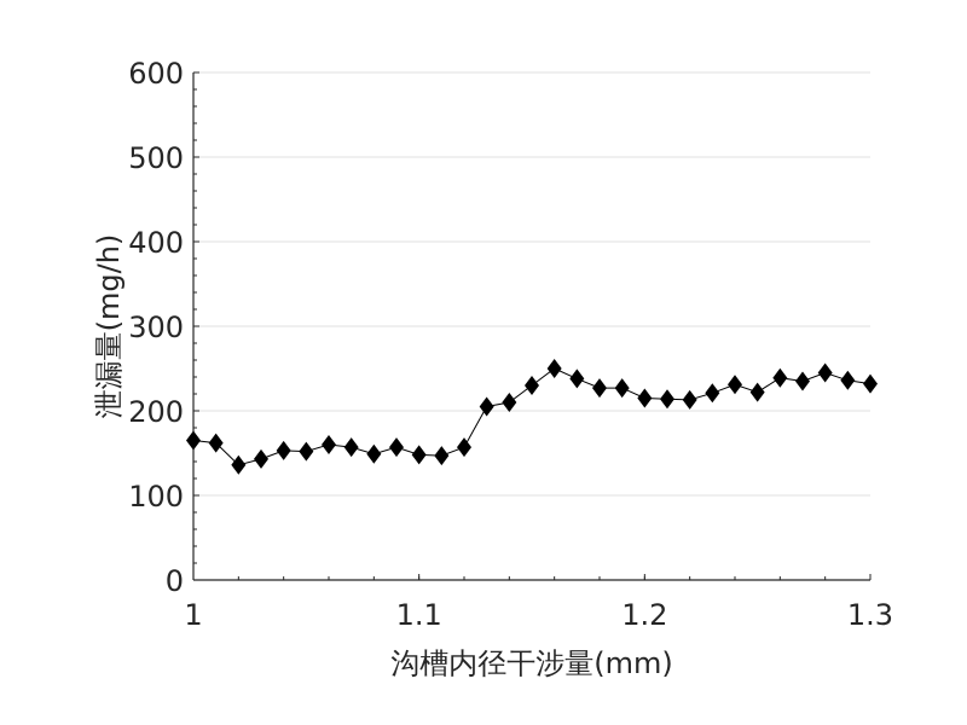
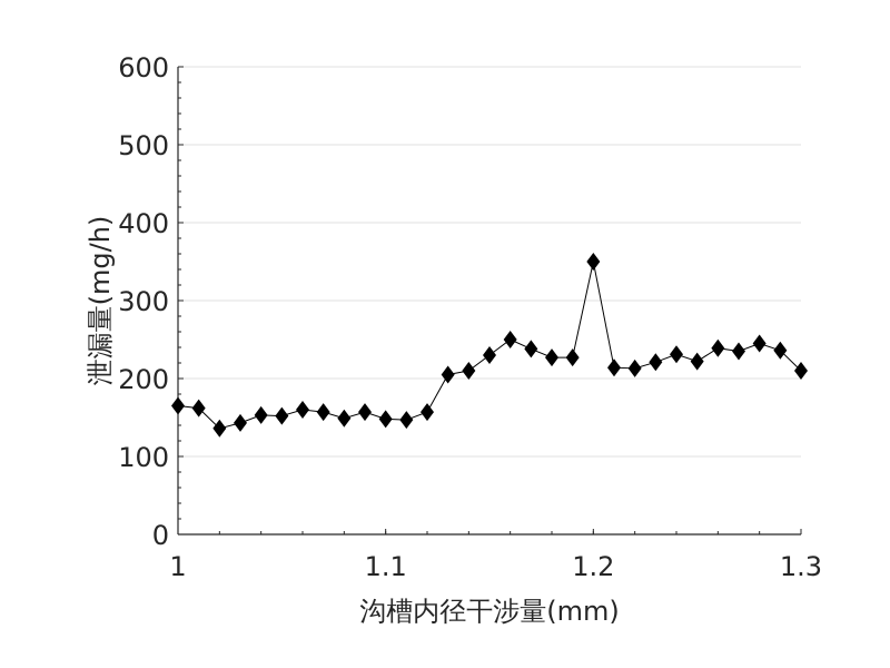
1.2: 220 -> 350
1.3: 230 -> 210
